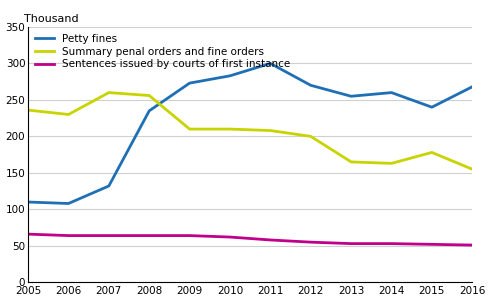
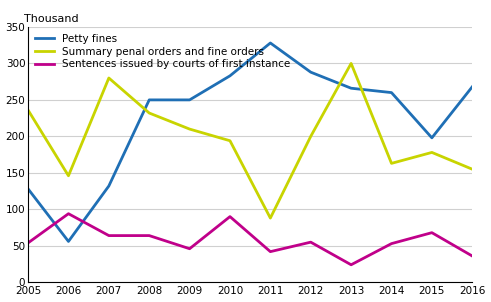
Petty fines/2005: 110 -> 128
Sentences issued by courts of first instance/2005: 66 -> 54
Petty fines/2006: 108 -> 56
Summary penal orders and fine orders/2006: 230 -> 146
Sentences issued by courts of first instance/2006: 64 -> 94
Summary penal orders and fine orders/2007: 260 -> 280
Petty fines/2008: 235 -> 250
Summary penal orders and fine orders/2008: 256 -> 232
Petty fines/2009: 273 -> 250
Sentences issued by courts of first instance/2009: 64 -> 46
Summary penal orders and fine orders/2010: 210 -> 194
Sentences issued by courts of first instance/2010: 62 -> 90
Petty fines/2011: 300 -> 328
Summary penal orders and fine orders/2011: 208 -> 88
Sentences issued by courts of first instance/2011: 58 -> 42
Petty fines/2012: 270 -> 288
Petty fines/2013: 255 -> 266
Summary penal orders and fine orders/2013: 165 -> 300
Sentences issued by courts of first instance/2013: 53 -> 24
Petty fines/2015: 240 -> 198
Sentences issued by courts of first instance/2015: 52 -> 68
Sentences issued by courts of first instance/2016: 51 -> 36
